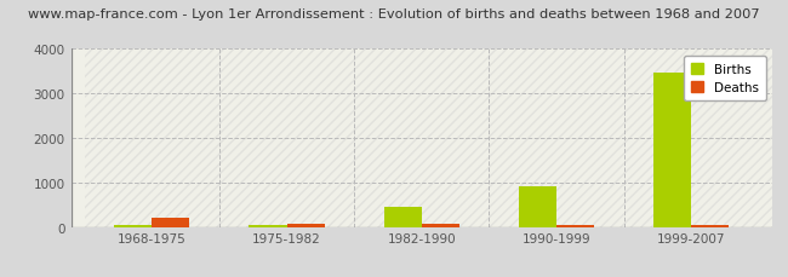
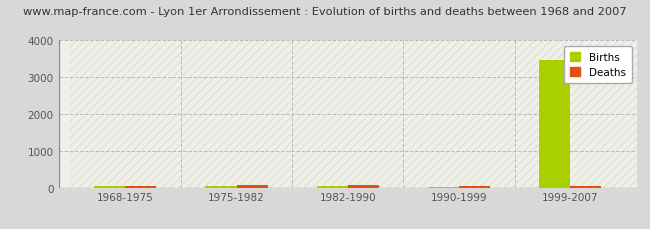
Deaths/1968-1975: 200 -> 60
Births/1982-1990: 450 -> 40
Births/1990-1999: 900 -> 20
